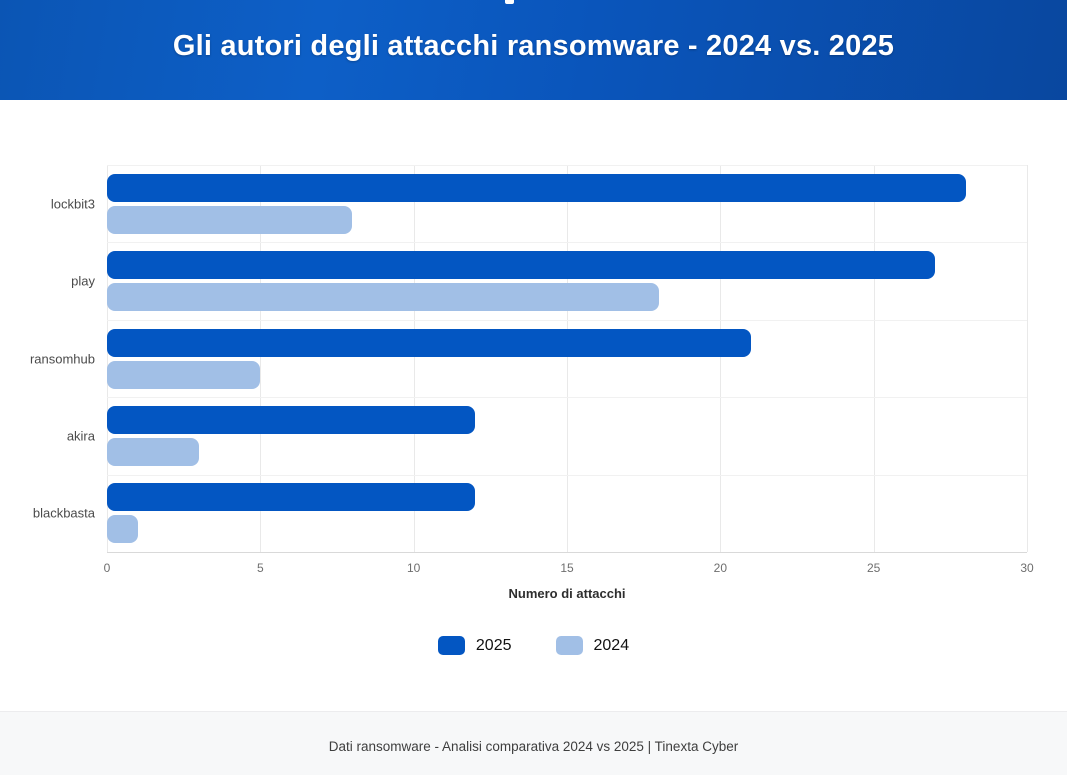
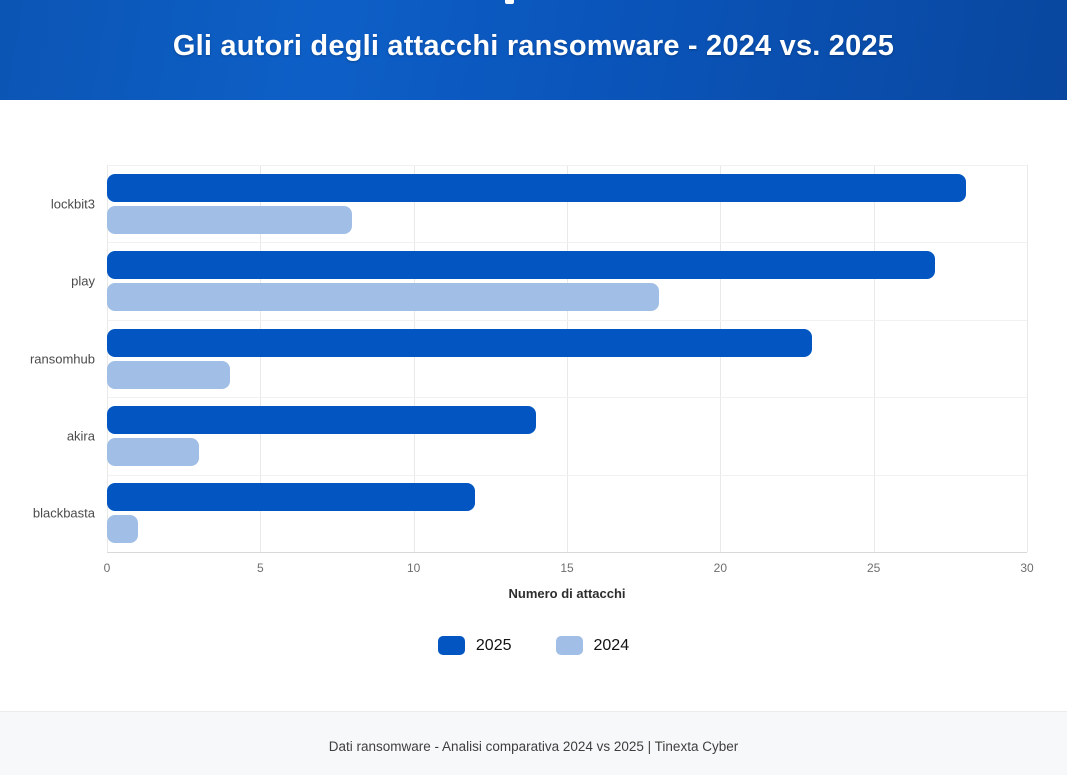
2025/ransomhub: 21 -> 23
2024/ransomhub: 5 -> 4
2025/akira: 12 -> 14
